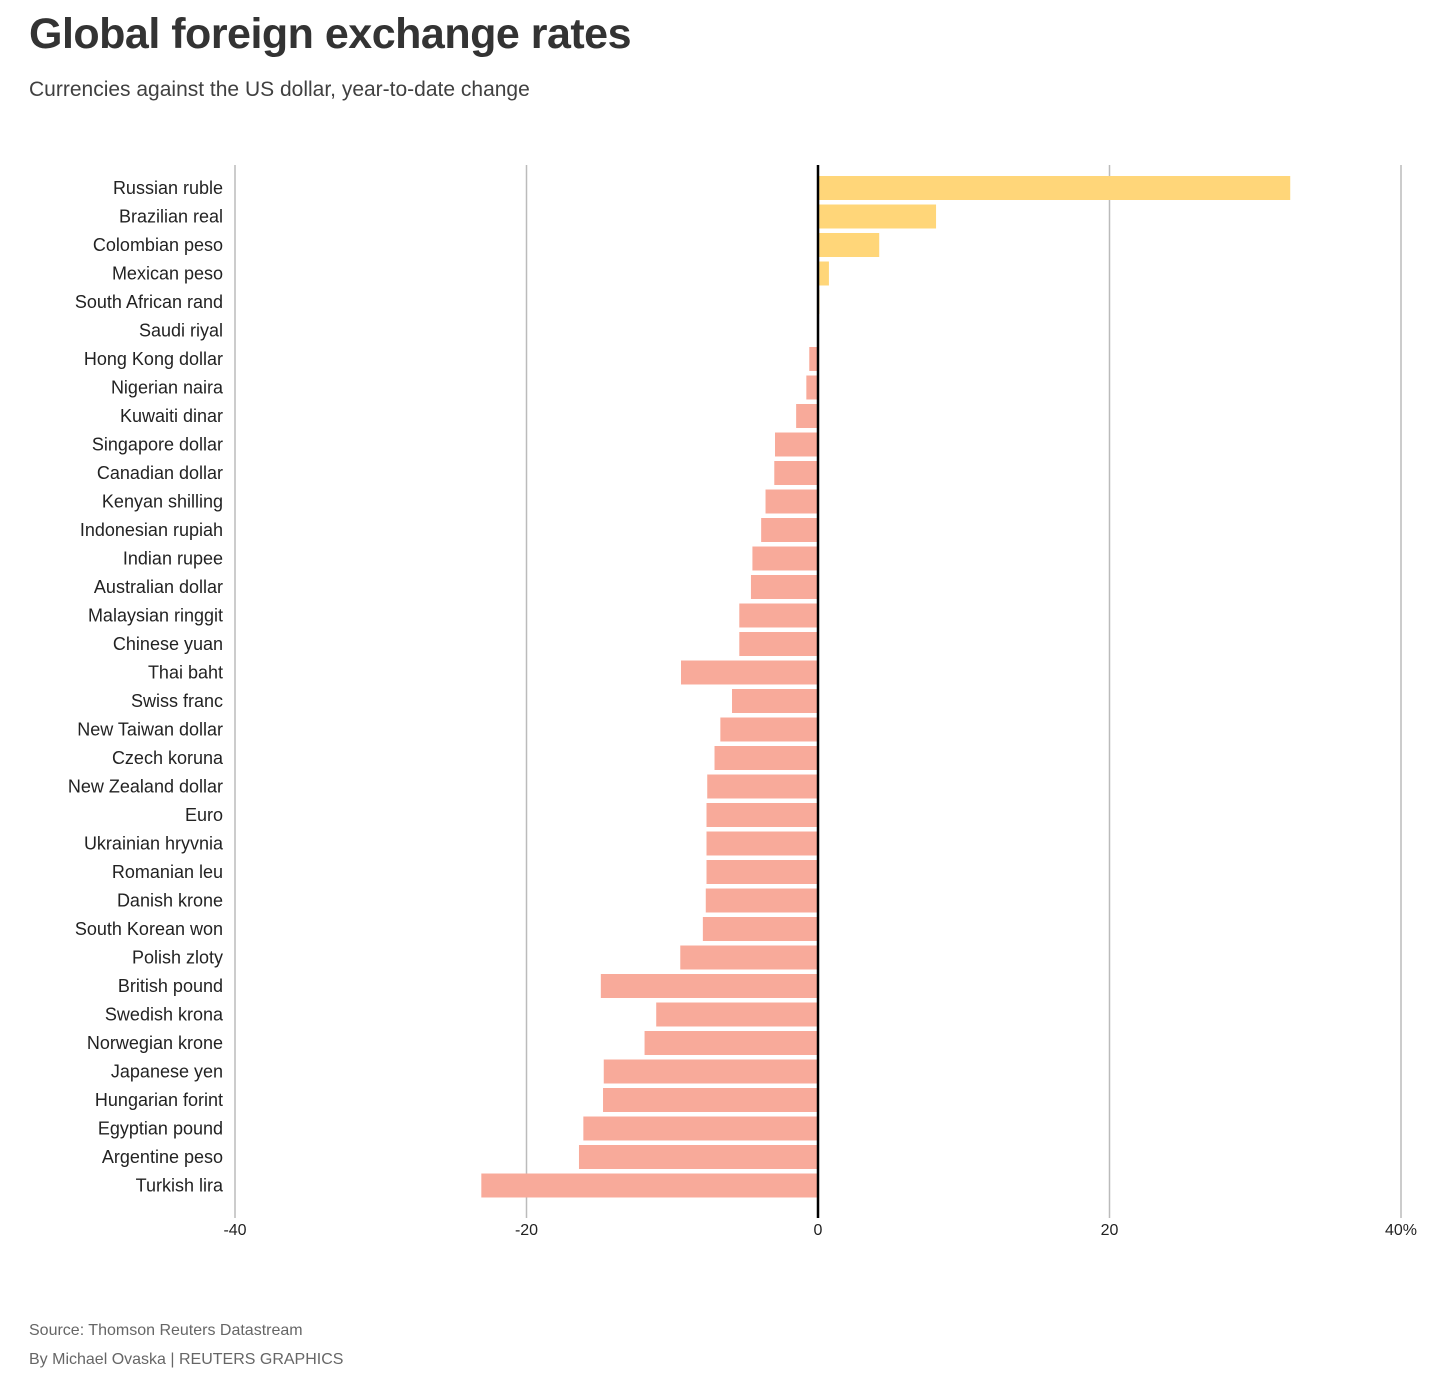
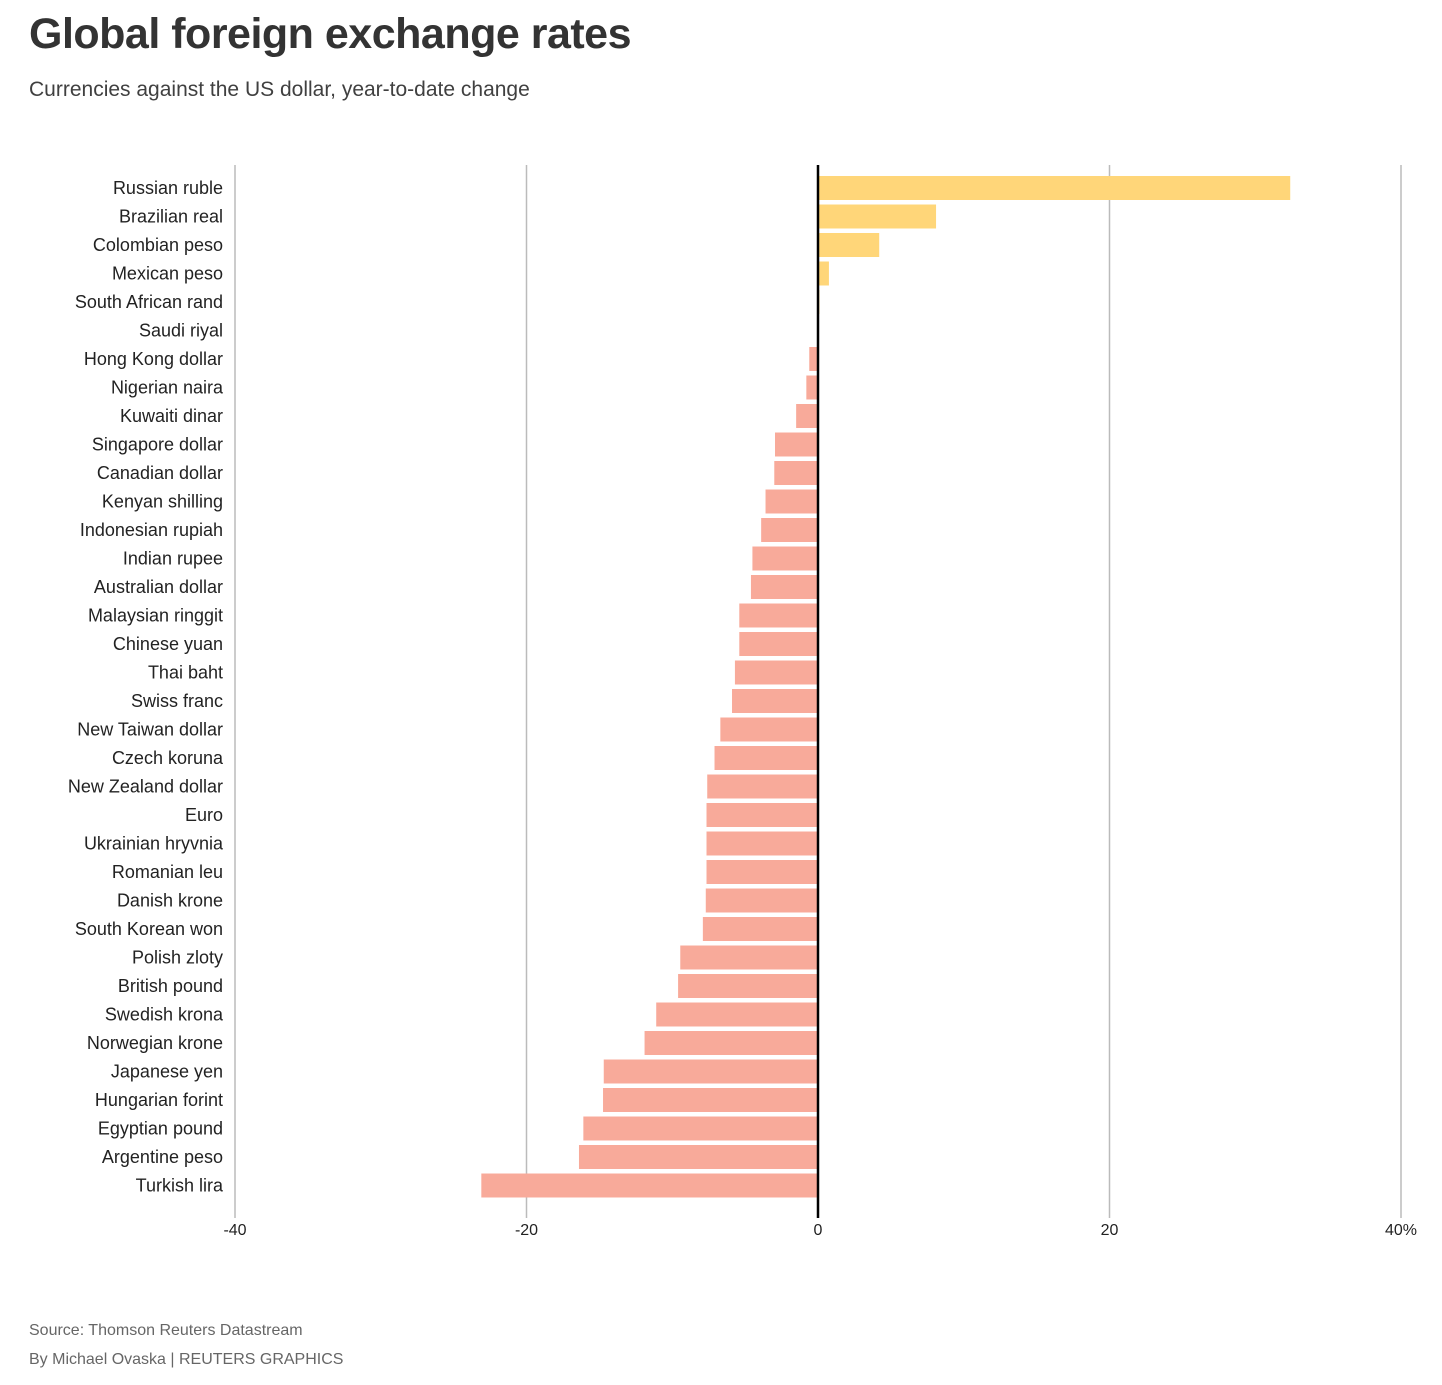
Thai baht: -9.4% -> -5.7%
British pound: -14.9% -> -9.6%
